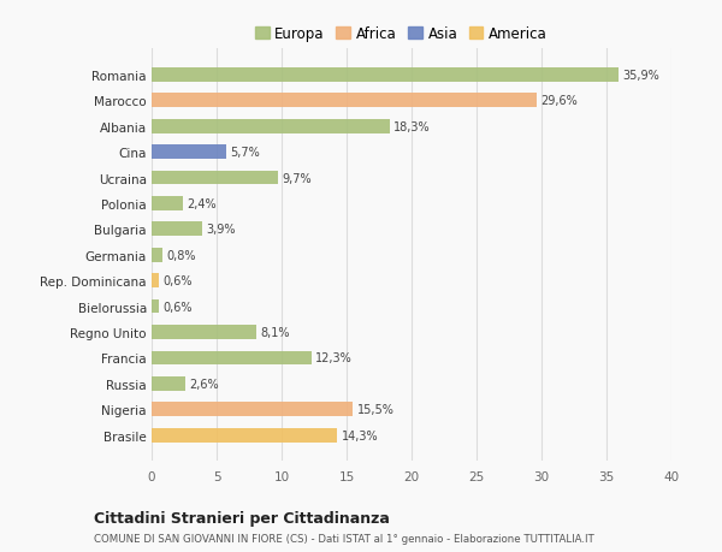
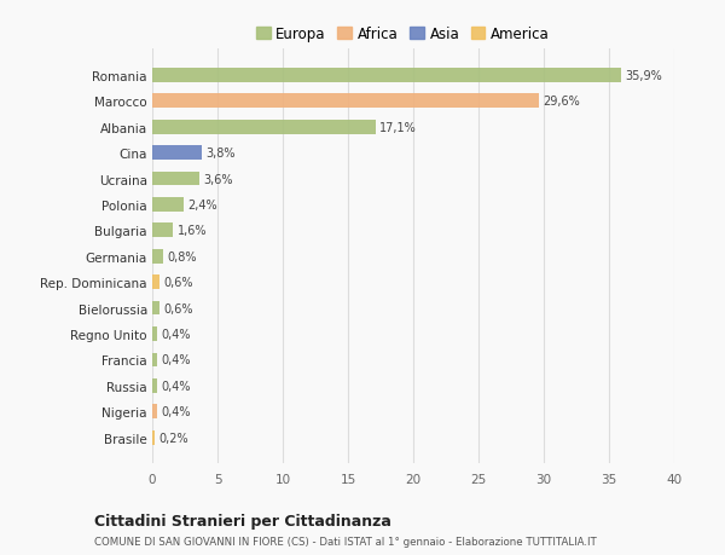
Albania: 18,3% -> 17,1%
Cina: 5,7% -> 3,8%
Ucraina: 9,7% -> 3,6%
Bulgaria: 3,9% -> 1,6%
Regno Unito: 8,1% -> 0,4%
Francia: 12,3% -> 0,4%
Russia: 2,6% -> 0,4%
Nigeria: 15,5% -> 0,4%
Brasile: 14,3% -> 0,2%
